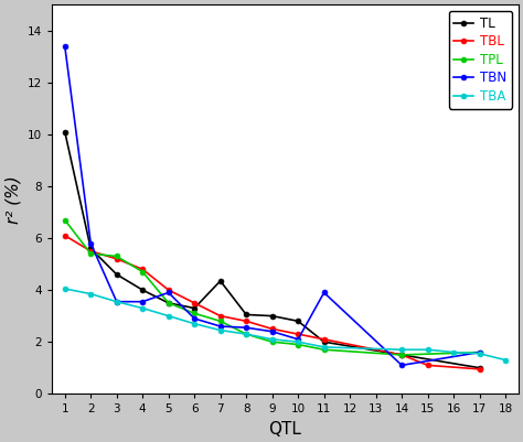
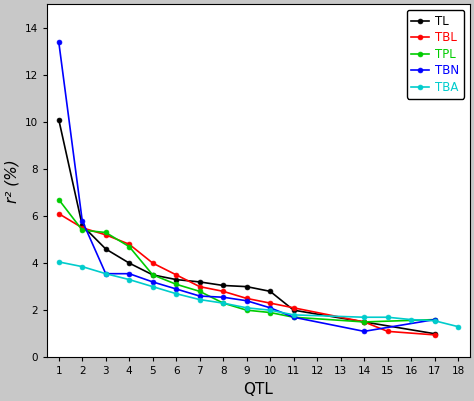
TBN/5: 3.90 -> 3.20
TL/7: 4.35 -> 3.20
TBN/11: 3.90 -> 1.70
